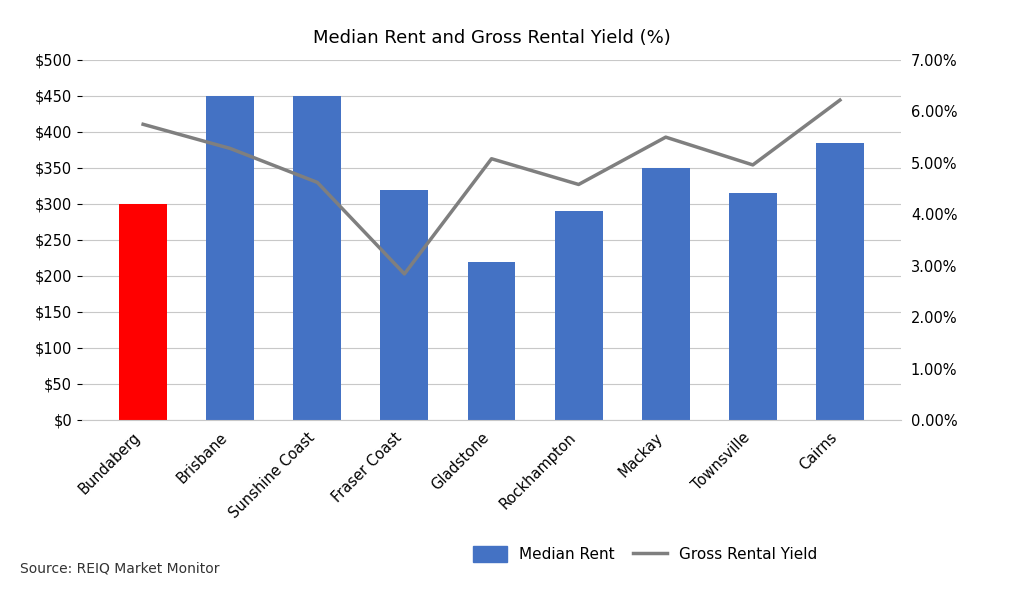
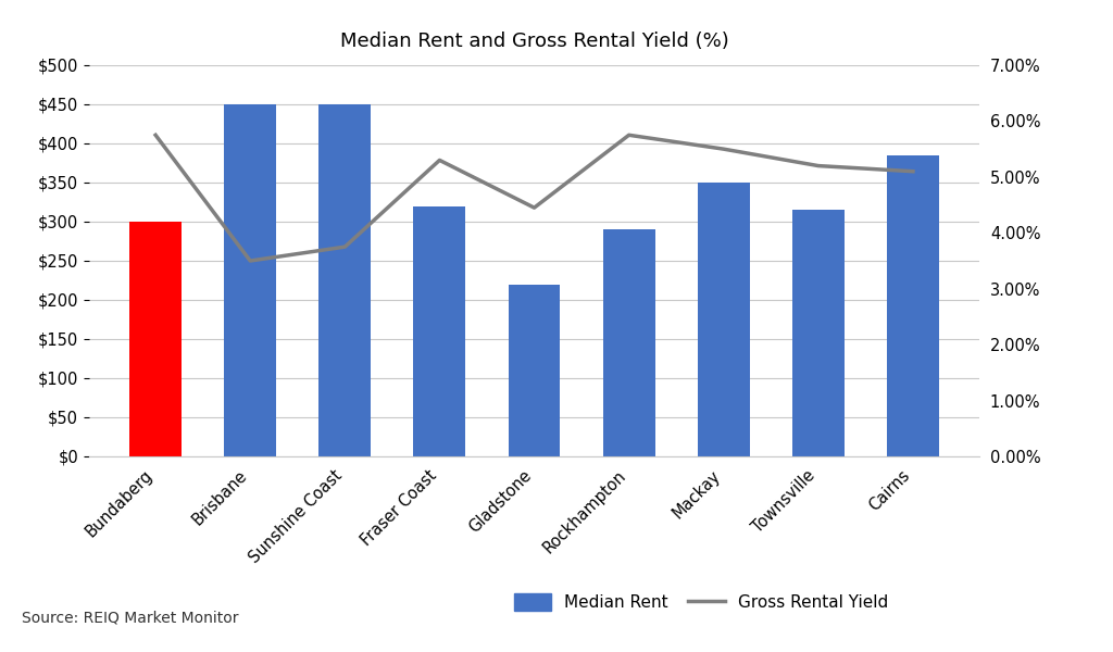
Gross Rental Yield/Brisbane: 5.28% -> 3.50%
Gross Rental Yield/Sunshine Coast: 4.62% -> 3.75%
Gross Rental Yield/Fraser Coast: 2.84% -> 5.30%
Gross Rental Yield/Gladstone: 5.08% -> 4.45%
Gross Rental Yield/Rockhampton: 4.58% -> 5.75%
Gross Rental Yield/Townsville: 4.96% -> 5.20%
Gross Rental Yield/Cairns: 6.22% -> 5.10%
